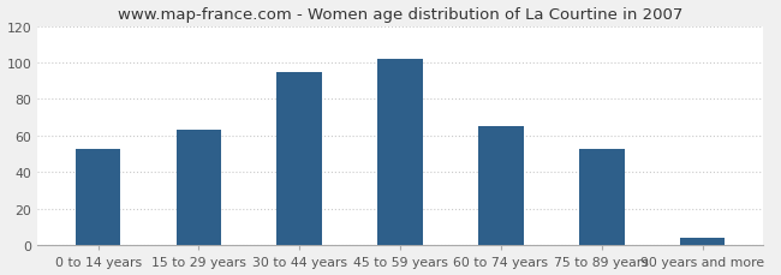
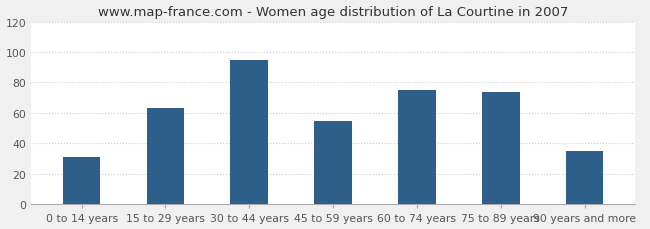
0 to 14 years: 53 -> 31
45 to 59 years: 102 -> 55
60 to 74 years: 65 -> 75
75 to 89 years: 53 -> 74
90 years and more: 4 -> 35
